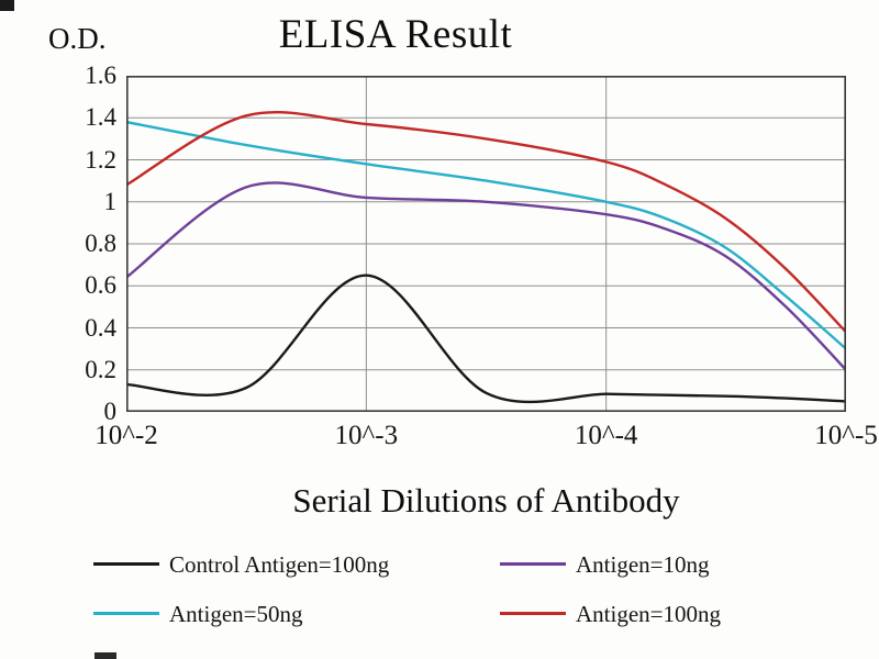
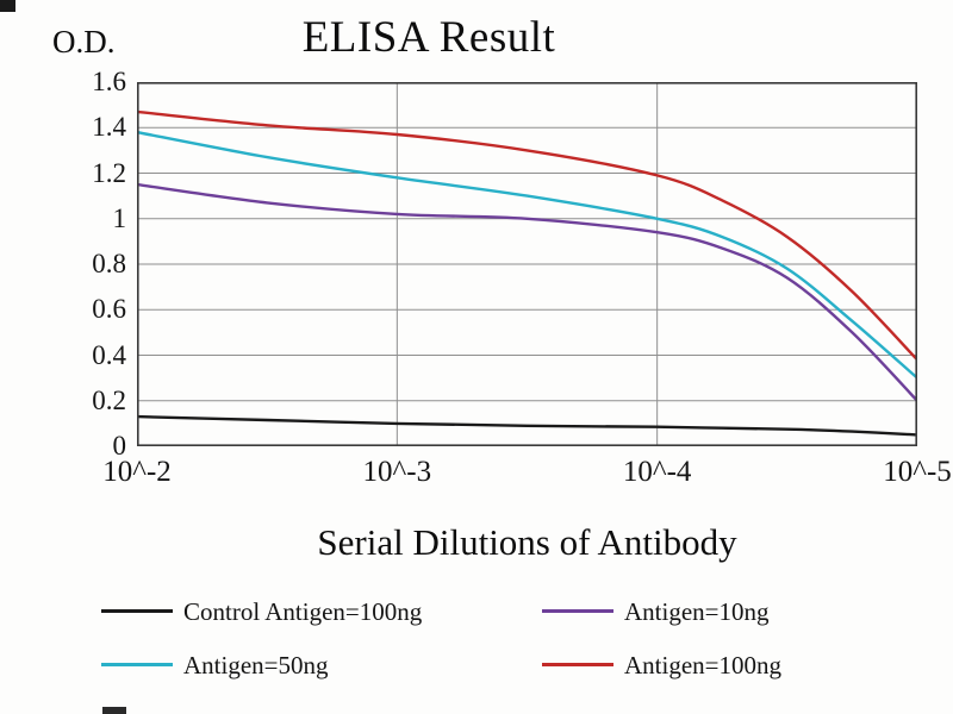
Antigen=10ng/0: 0.64 -> 1.15
Antigen=100ng/0: 1.08 -> 1.47
Control Antigen=100ng/1: 0.65 -> 0.10
